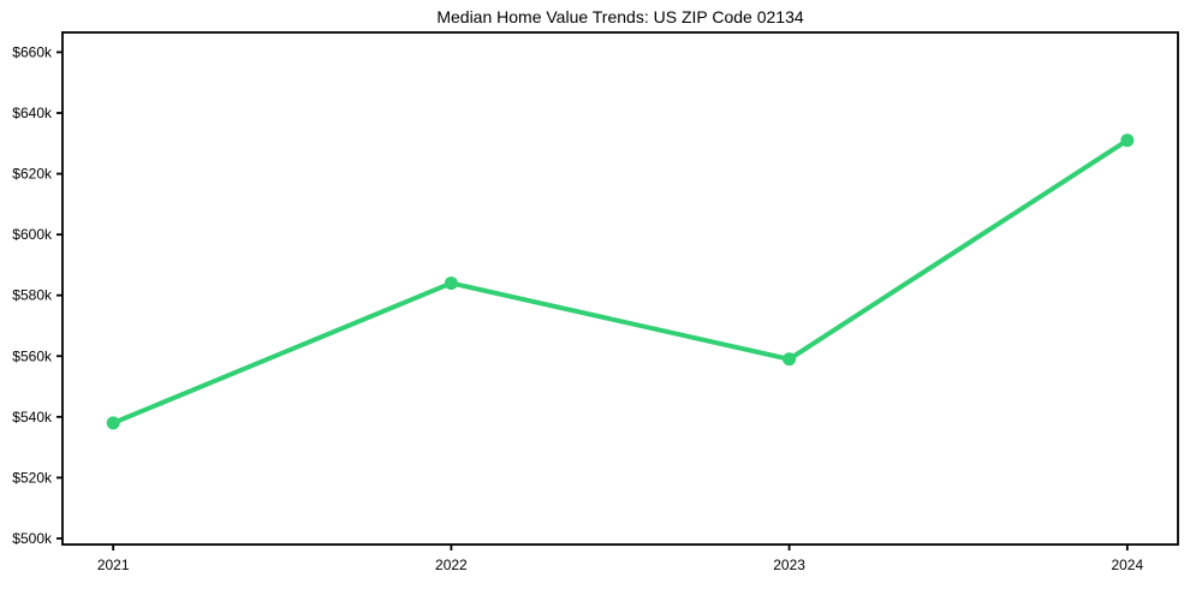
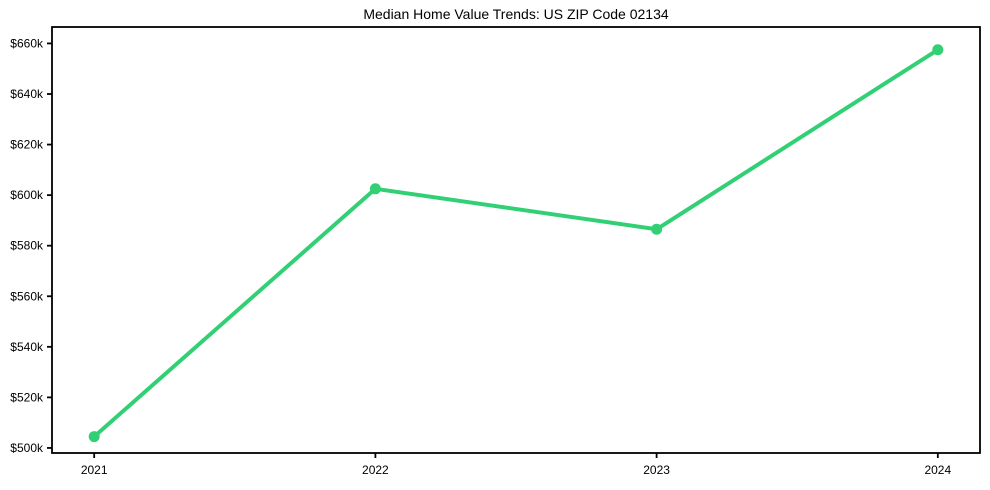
2021: $538k -> $504k
2022: $584k -> $602k
2023: $559k -> $586k
2024: $631k -> $658k
